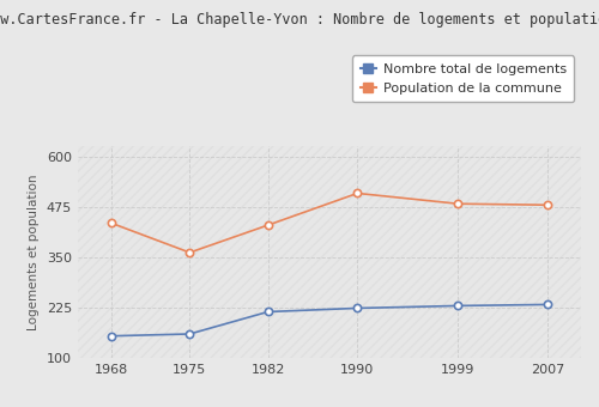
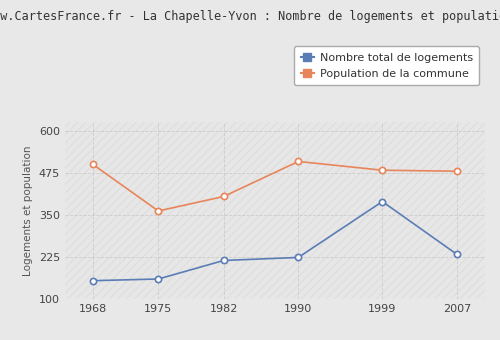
Population de la commune/1968: 435 -> 500
Population de la commune/1982: 430 -> 405
Nombre total de logements/1999: 230 -> 390
